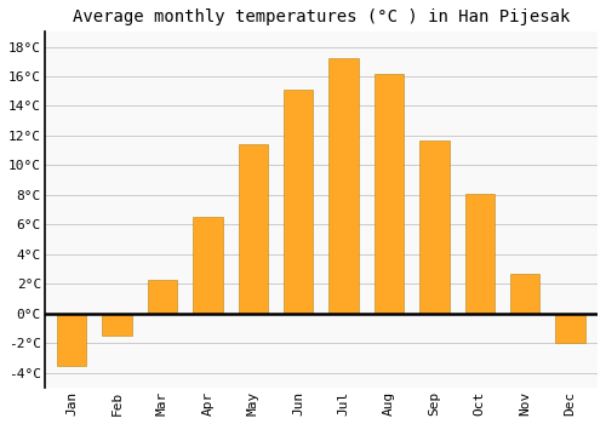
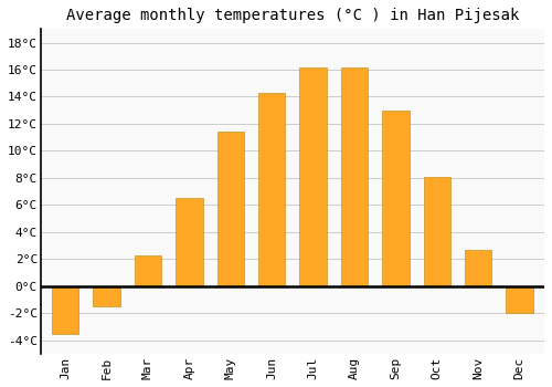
Jun: 15.1°C -> 14.3°C
Jul: 17.2°C -> 16.2°C
Sep: 11.7°C -> 13.0°C
